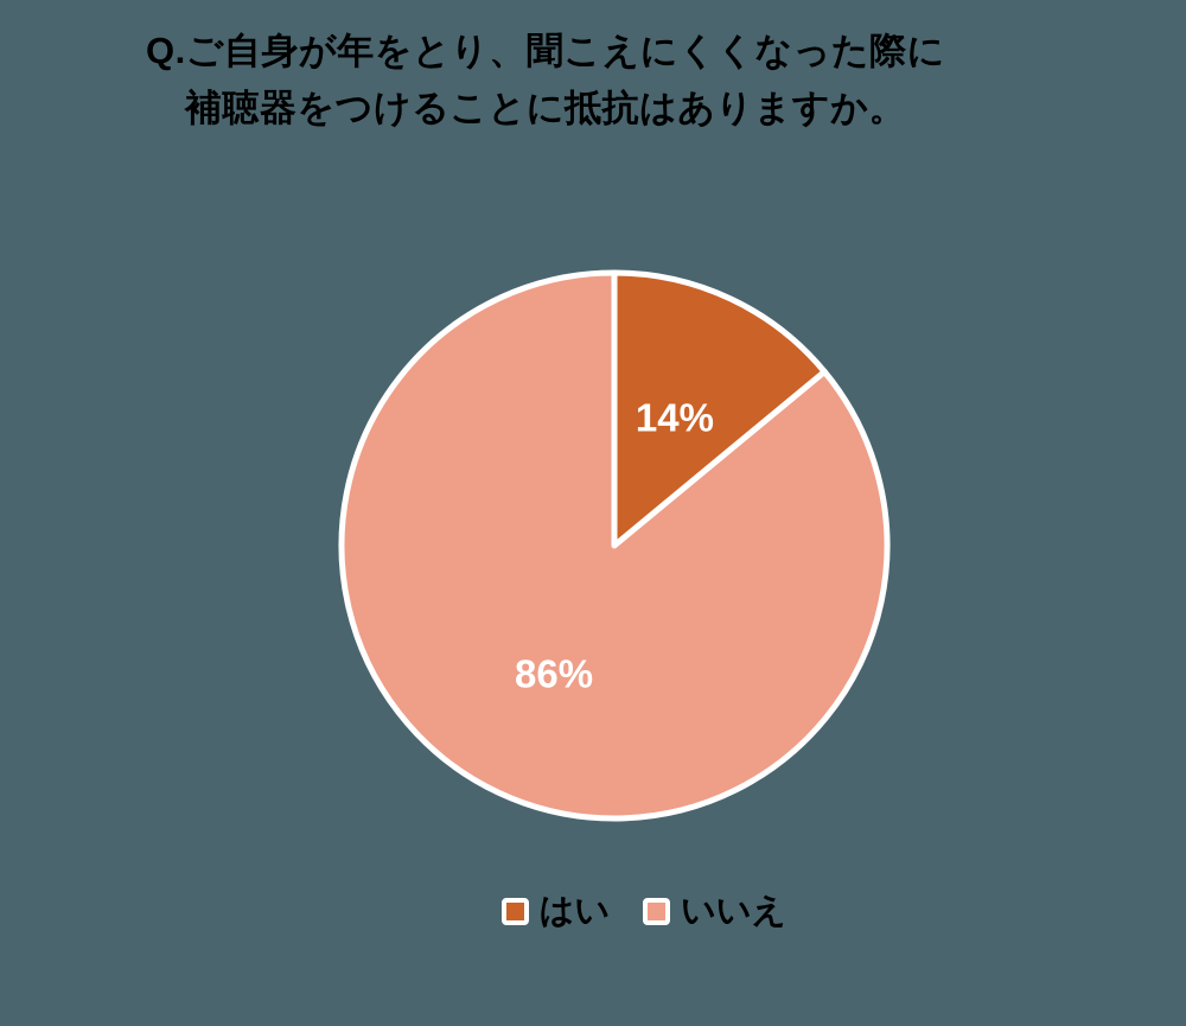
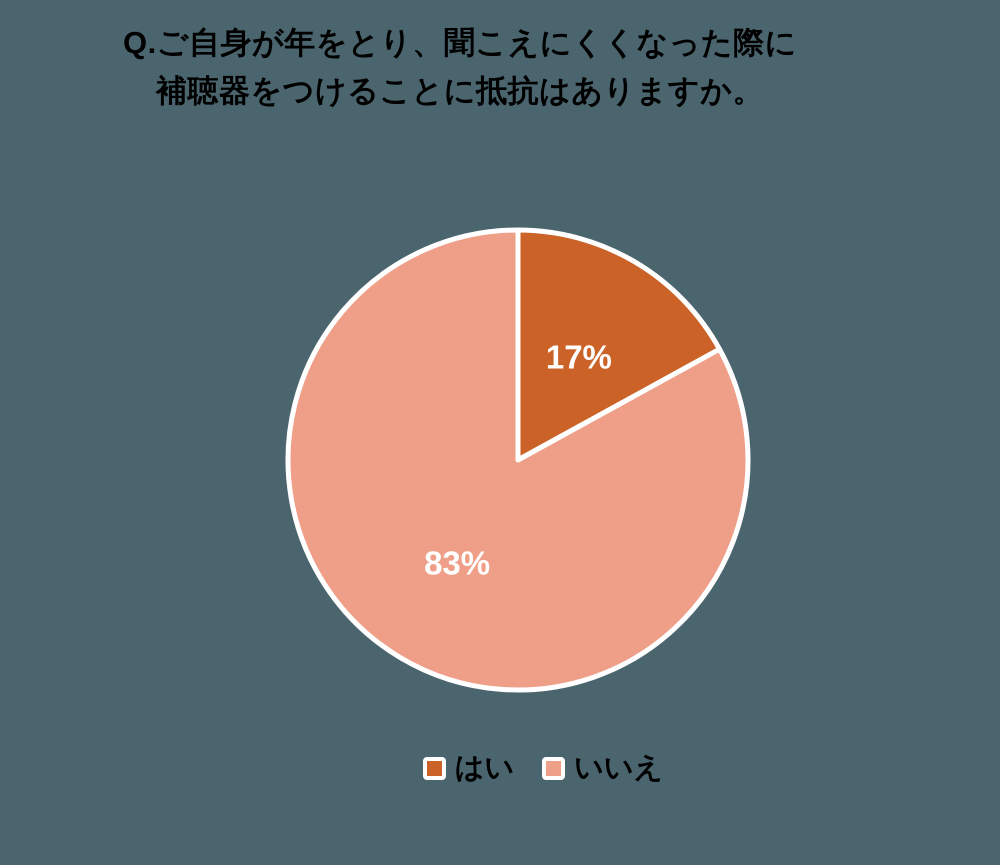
はい: 14% -> 17%
いいえ: 86% -> 83%
